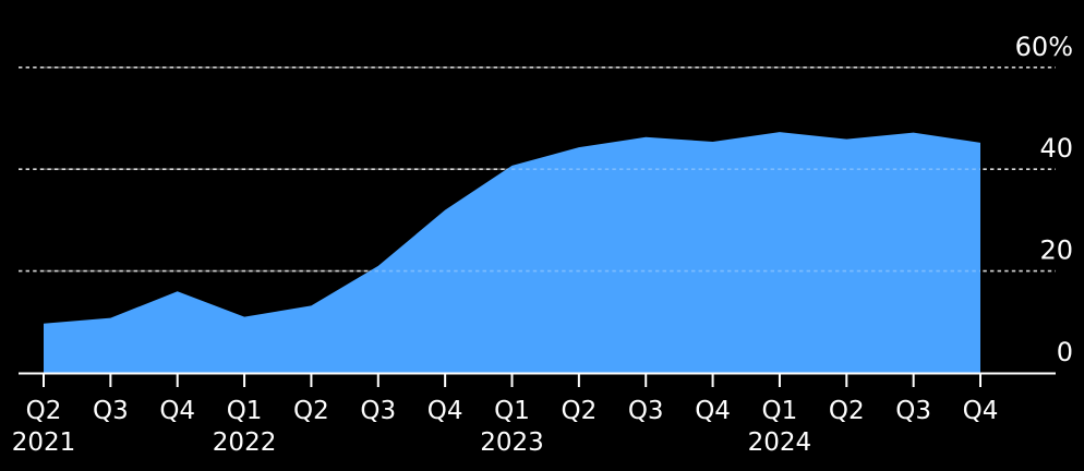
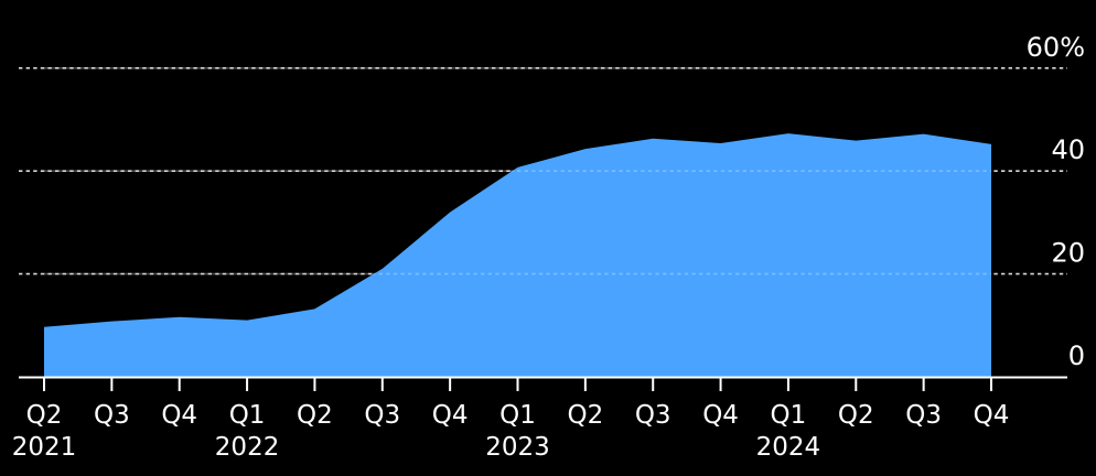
Q4 2021: 16% -> 12%
